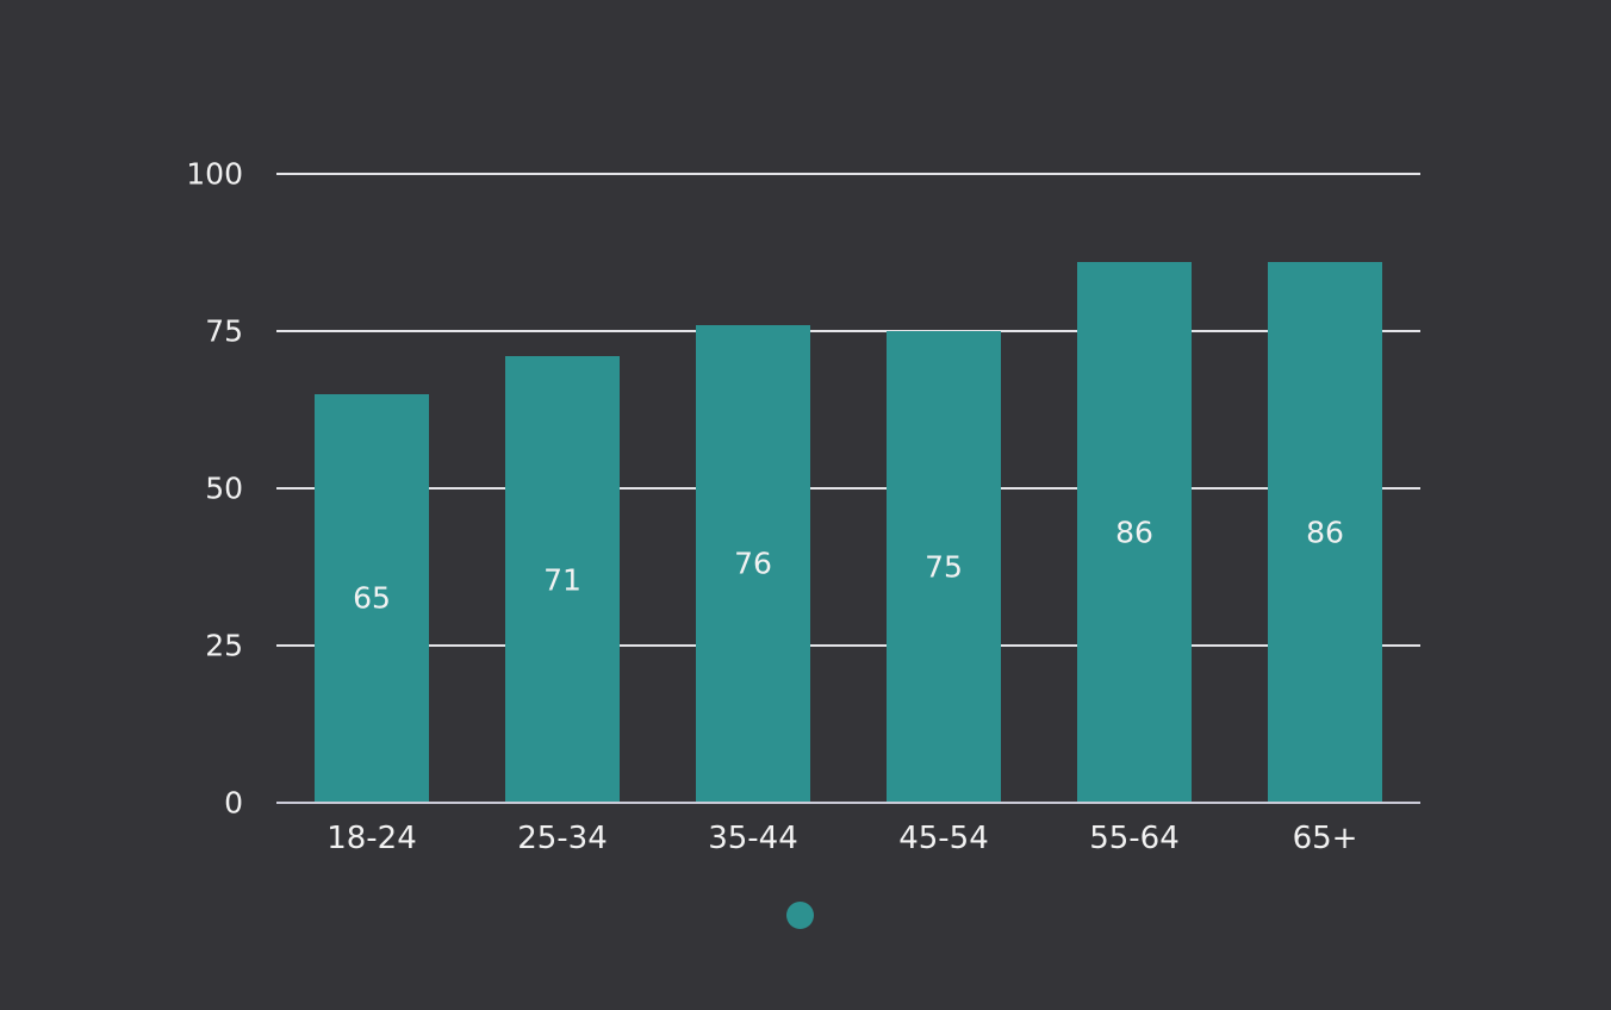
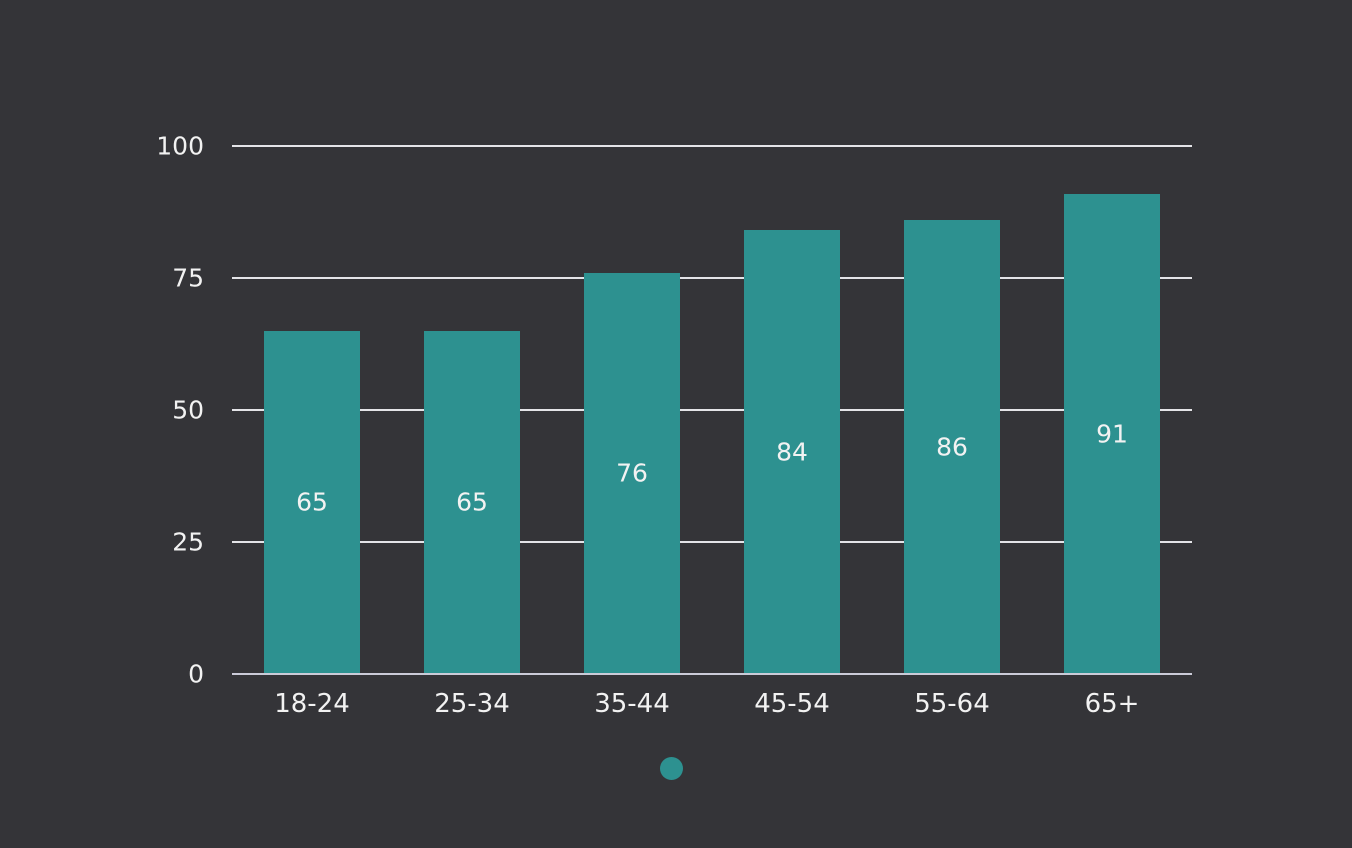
25-34: 71 -> 65
45-54: 75 -> 84
65+: 86 -> 91
